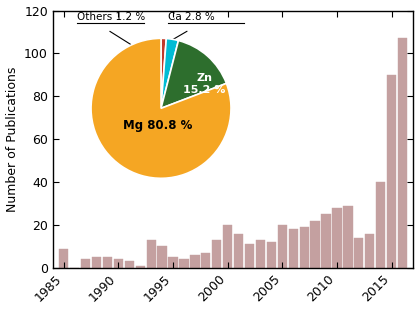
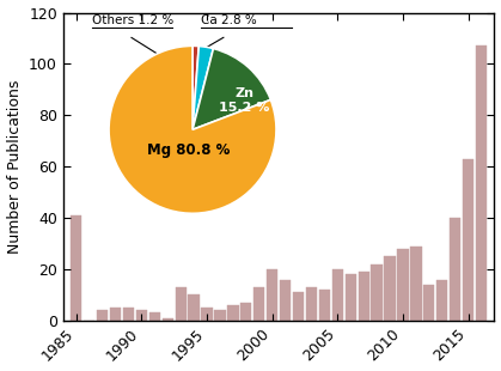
1985: 9 -> 41
2015: 90 -> 63
